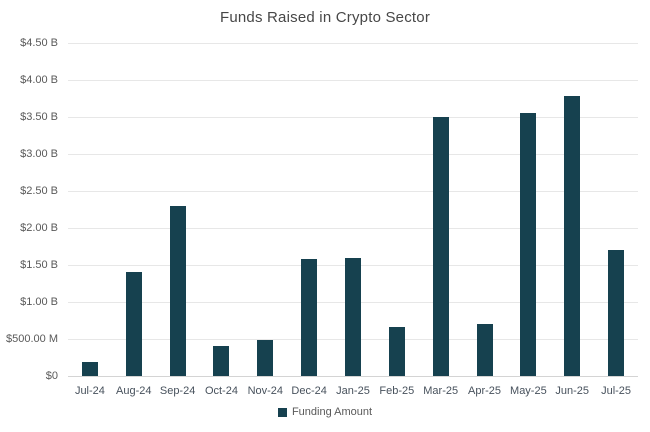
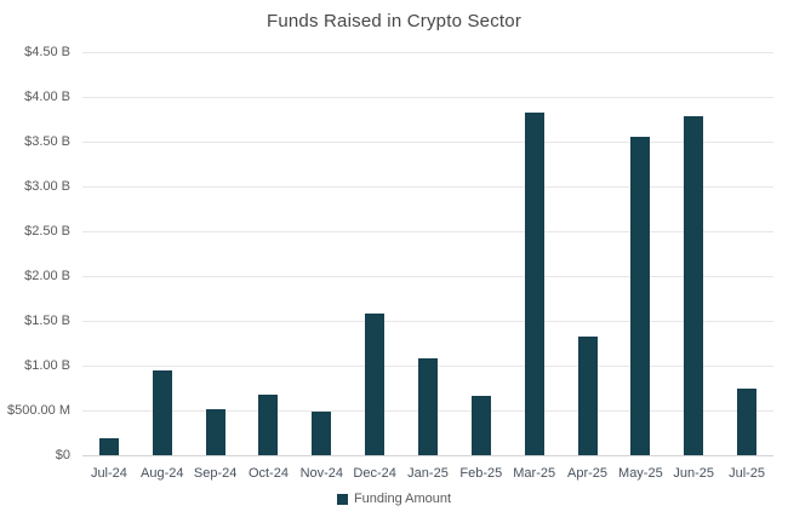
Aug-24: $1.4B -> $0.9B
Sep-24: $2.3B -> $0.5B
Oct-24: $0.4B -> $0.7B
Jan-25: $1.6B -> $1.1B
Mar-25: $3.5B -> $3.8B
Apr-25: $0.7B -> $1.3B
Jul-25: $1.7B -> $0.8B
